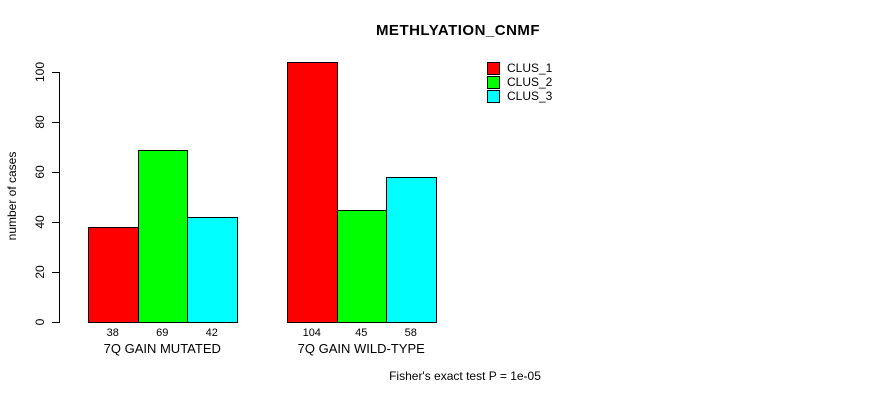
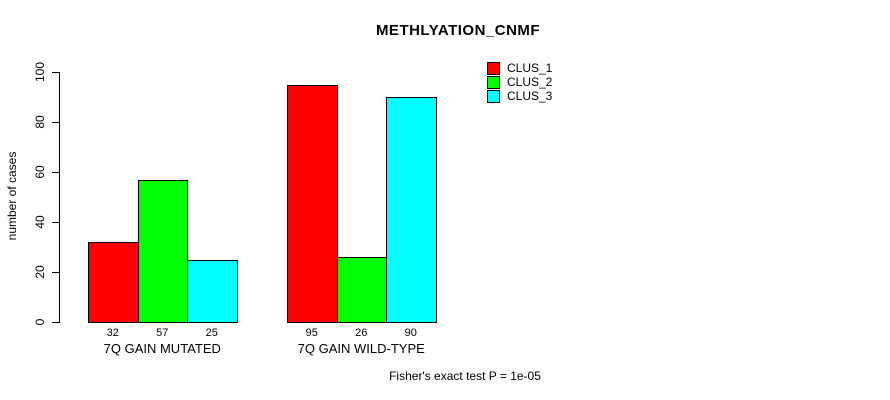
CLUS_1/7Q GAIN MUTATED: 38 -> 32
CLUS_2/7Q GAIN MUTATED: 69 -> 57
CLUS_3/7Q GAIN MUTATED: 42 -> 25
CLUS_1/7Q GAIN WILD-TYPE: 104 -> 95
CLUS_2/7Q GAIN WILD-TYPE: 45 -> 26
CLUS_3/7Q GAIN WILD-TYPE: 58 -> 90
